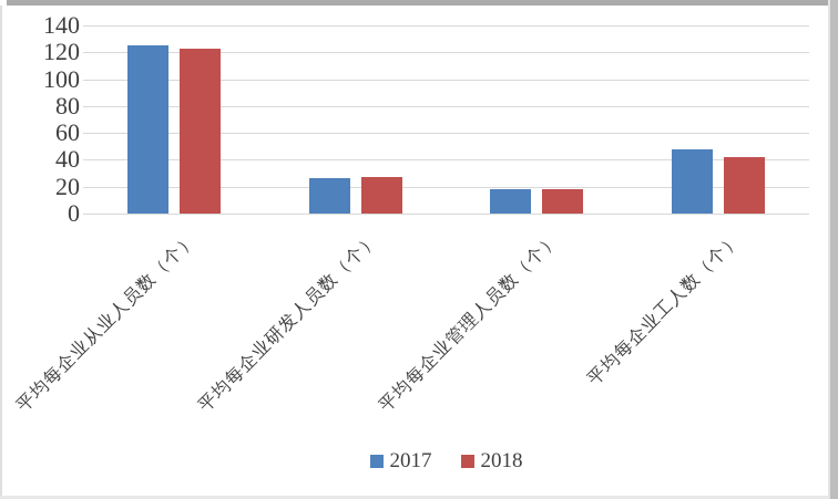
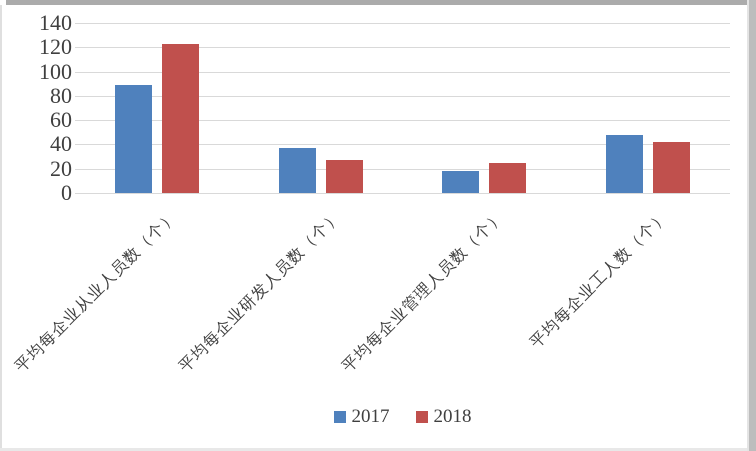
2017/平均每企业从业人员数（个）: 125 -> 89
2017/平均每企业研发人员数（个）: 26 -> 37
2018/平均每企业管理人员数（个）: 18 -> 25
